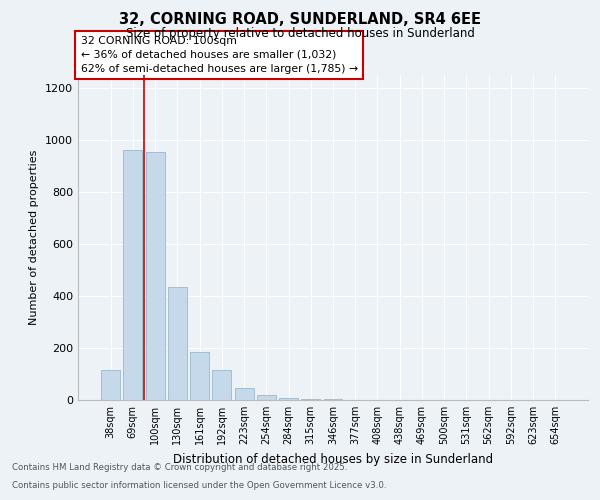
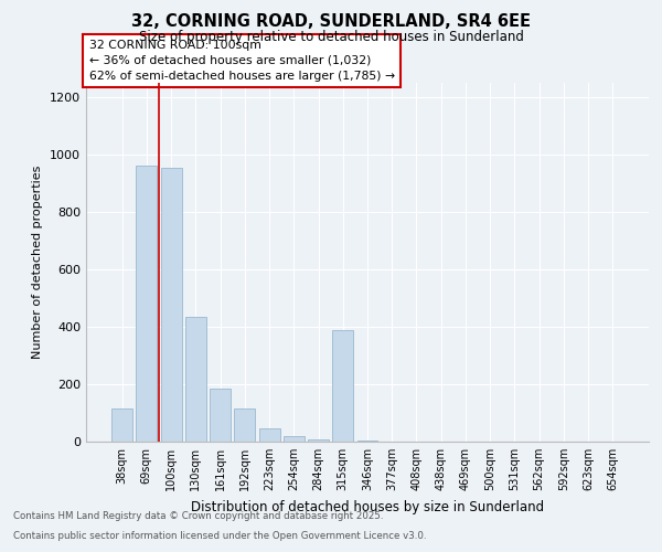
315sqm: 4 -> 390
